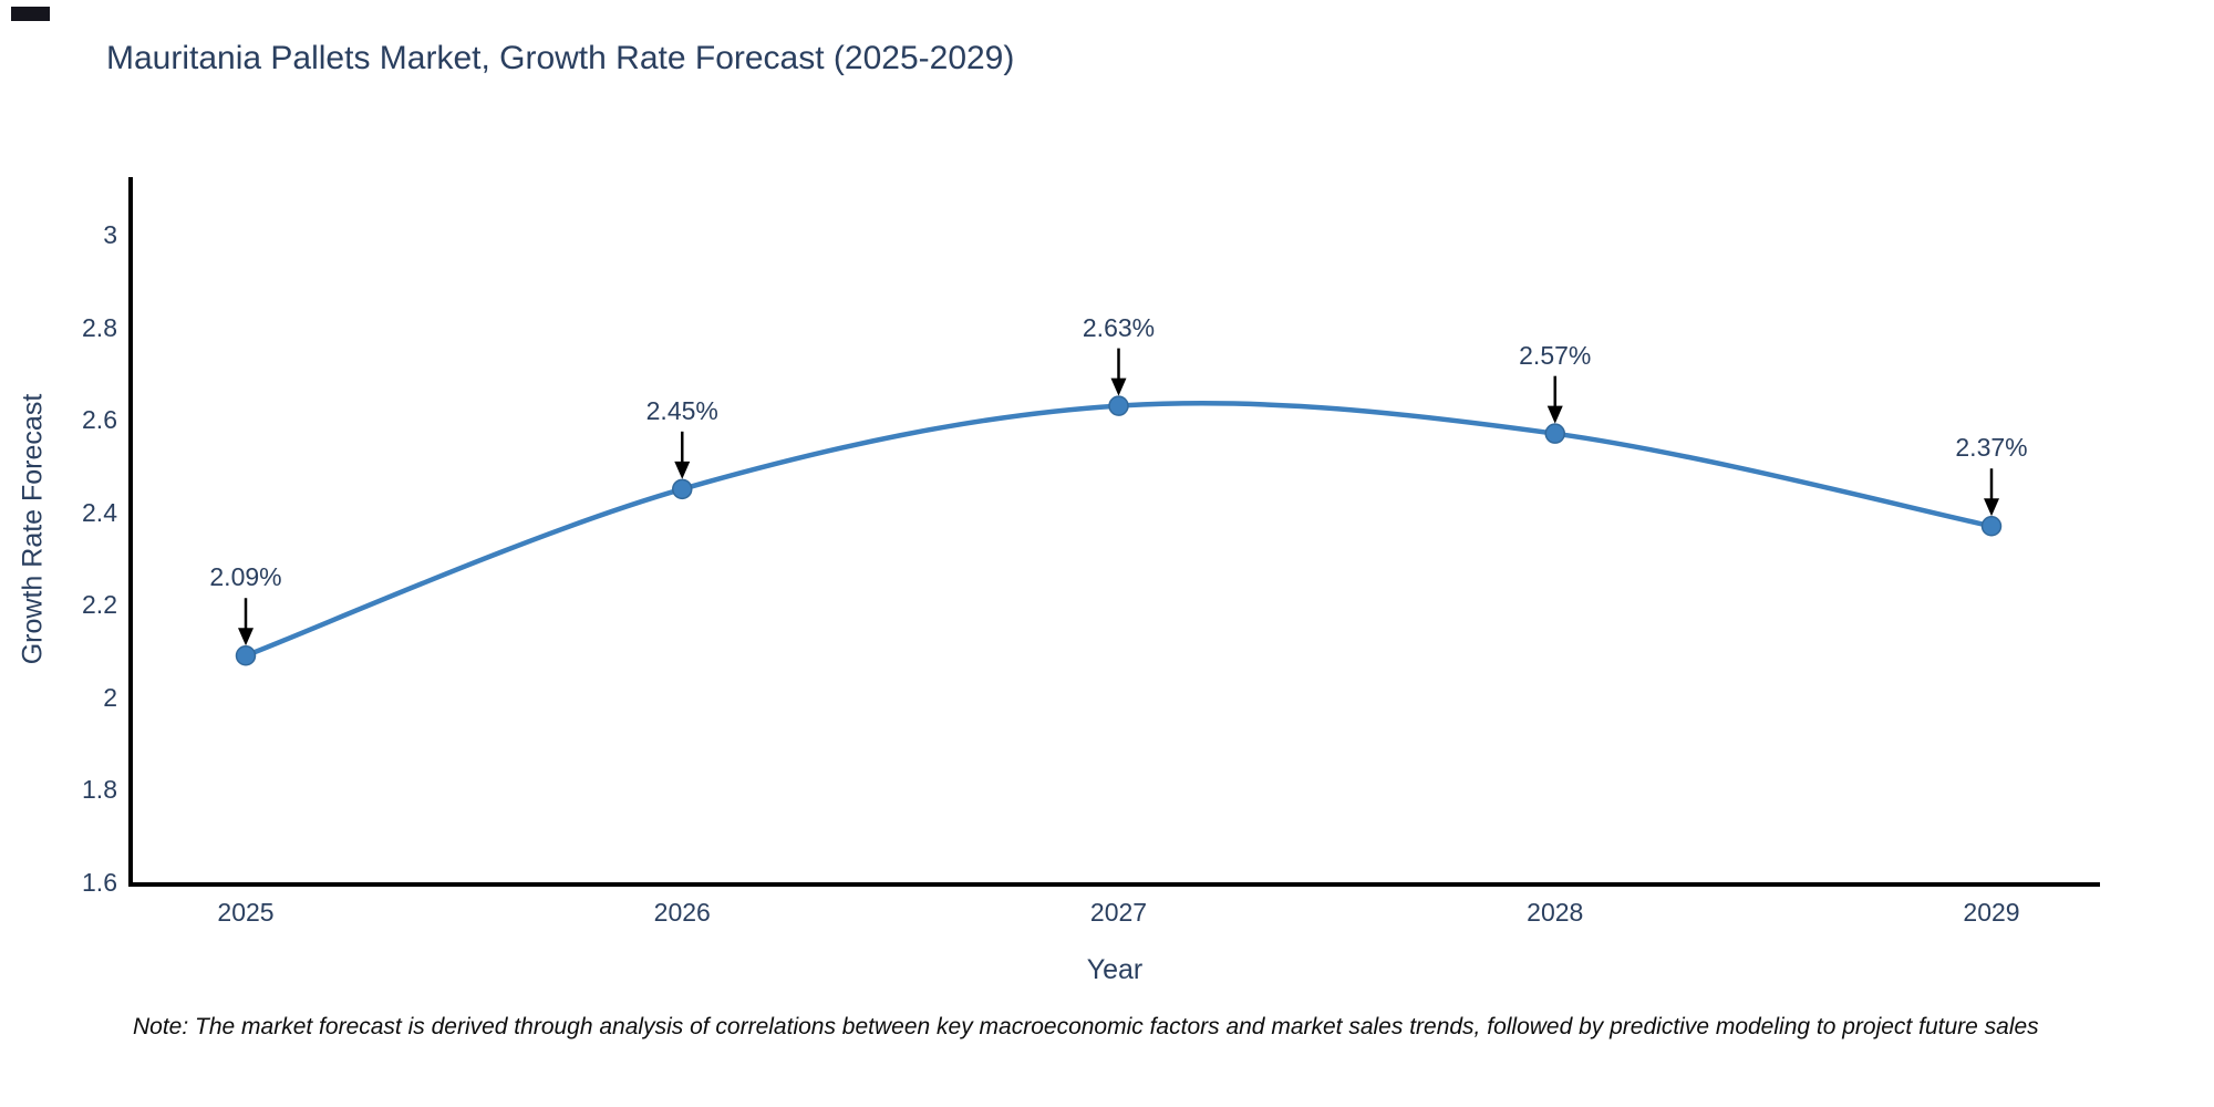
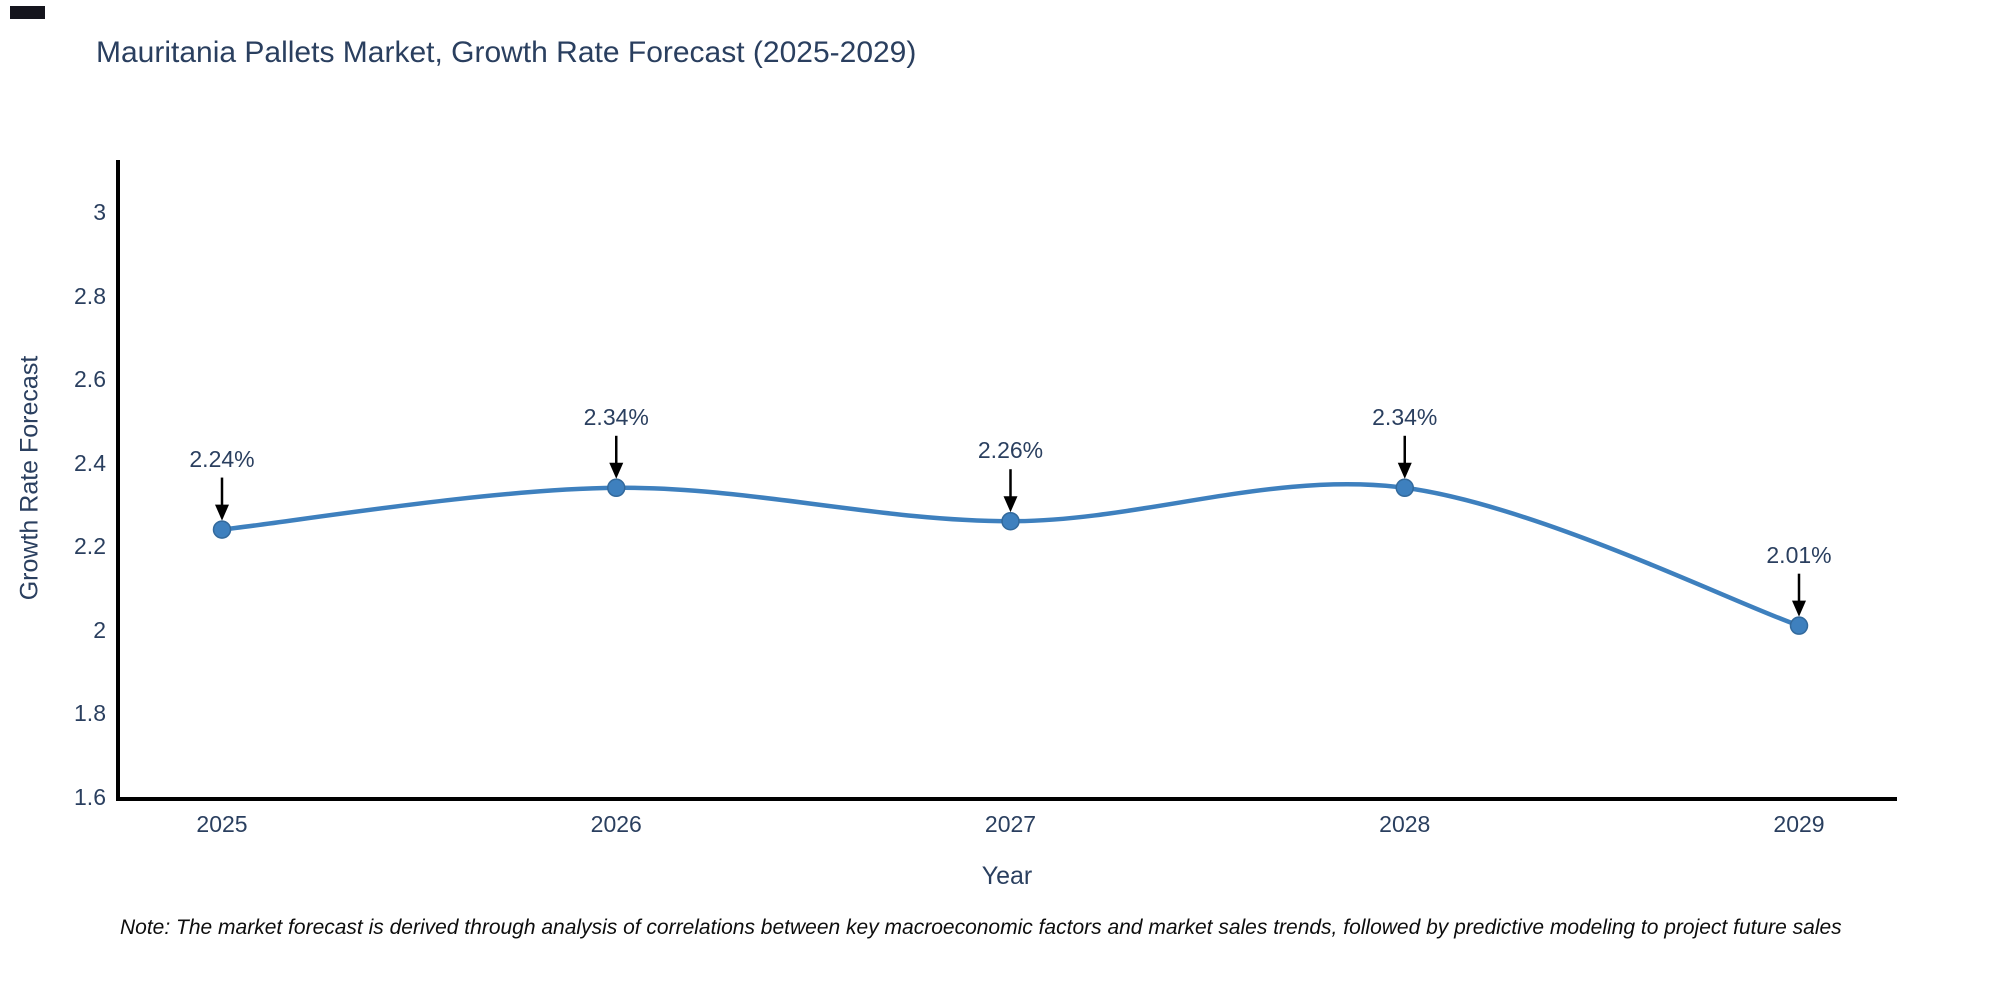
2025: 2.09% -> 2.24%
2026: 2.45% -> 2.34%
2027: 2.63% -> 2.26%
2028: 2.57% -> 2.34%
2029: 2.37% -> 2.01%
